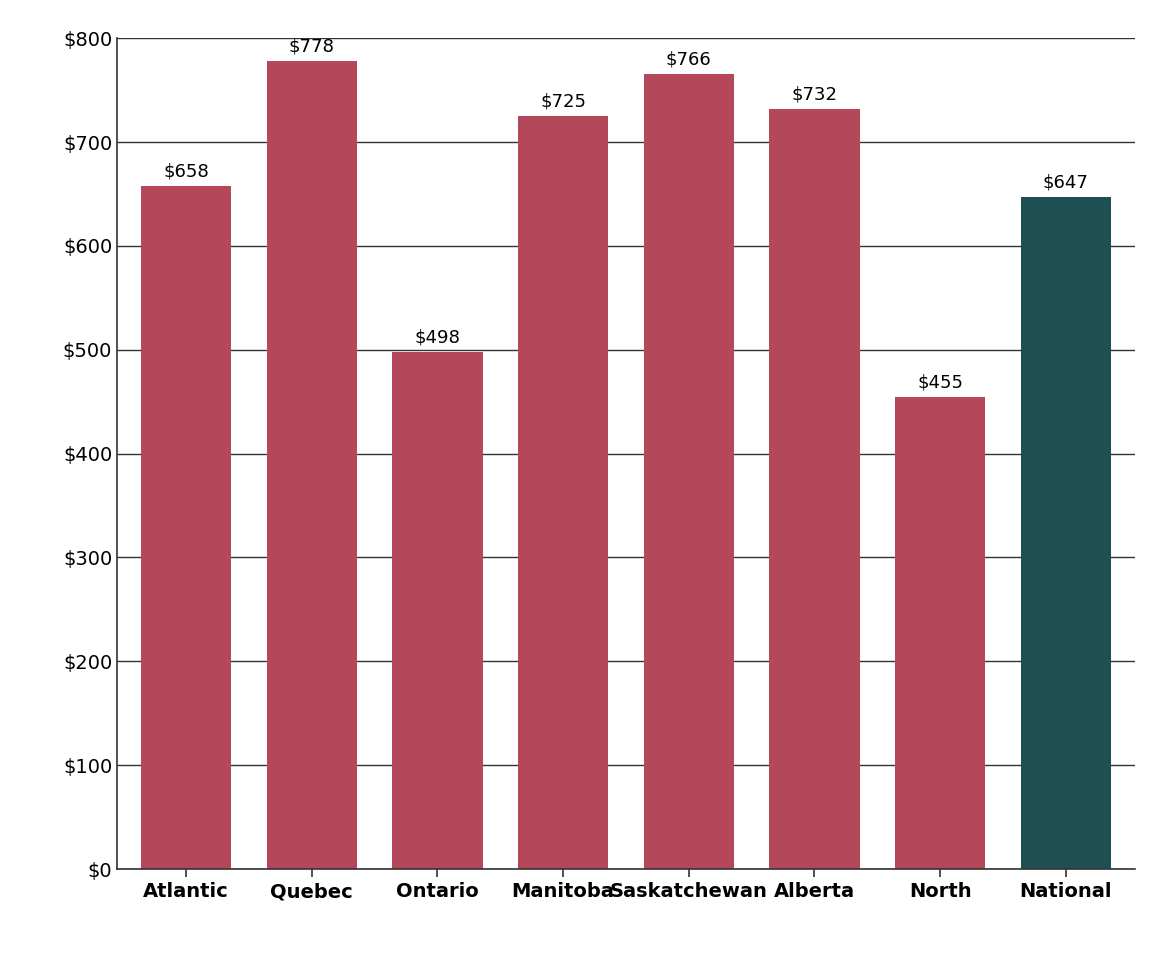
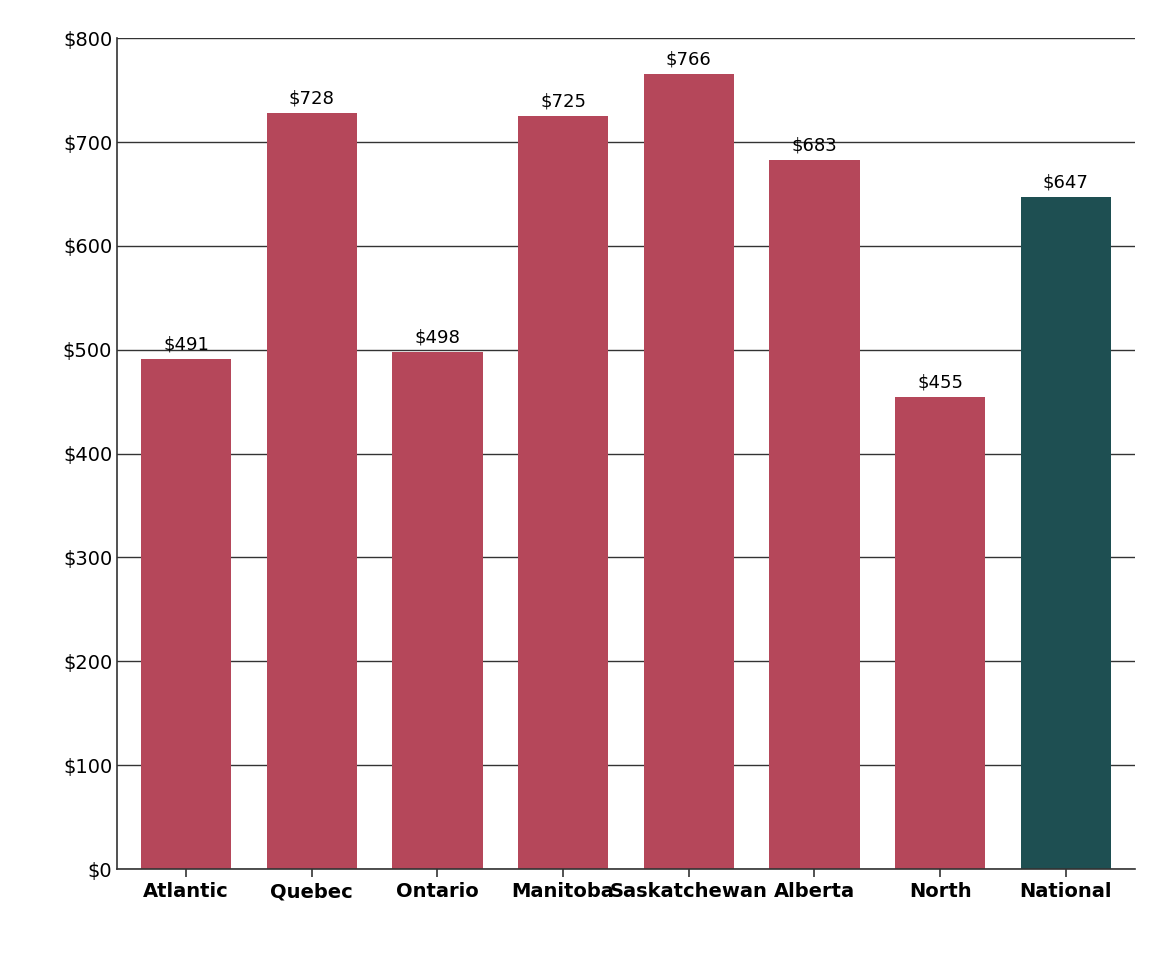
Atlantic: $658 -> $491
Quebec: $778 -> $728
Alberta: $732 -> $683
